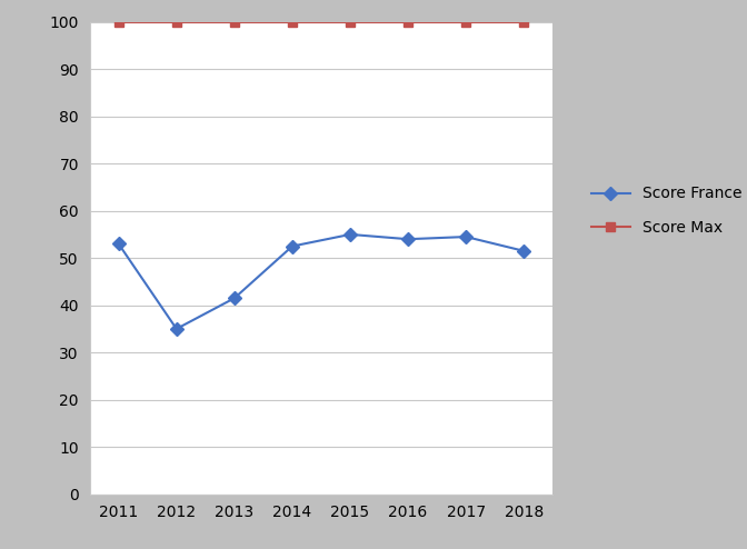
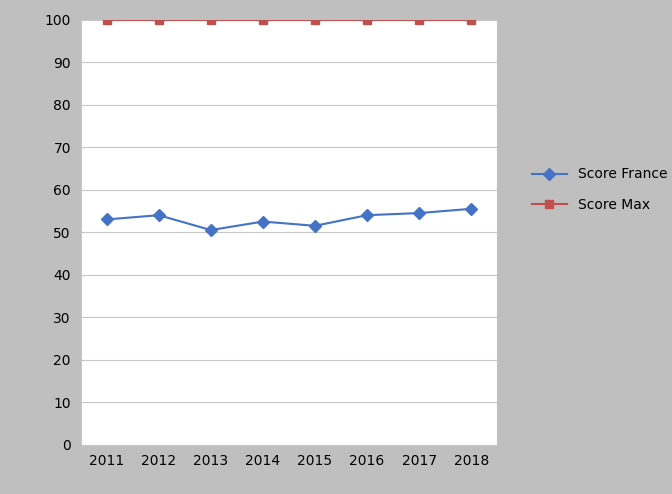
Score France/2012: 35.0 -> 54.0
Score France/2013: 41.5 -> 50.5
Score France/2015: 55.0 -> 51.5
Score France/2018: 51.5 -> 55.5
